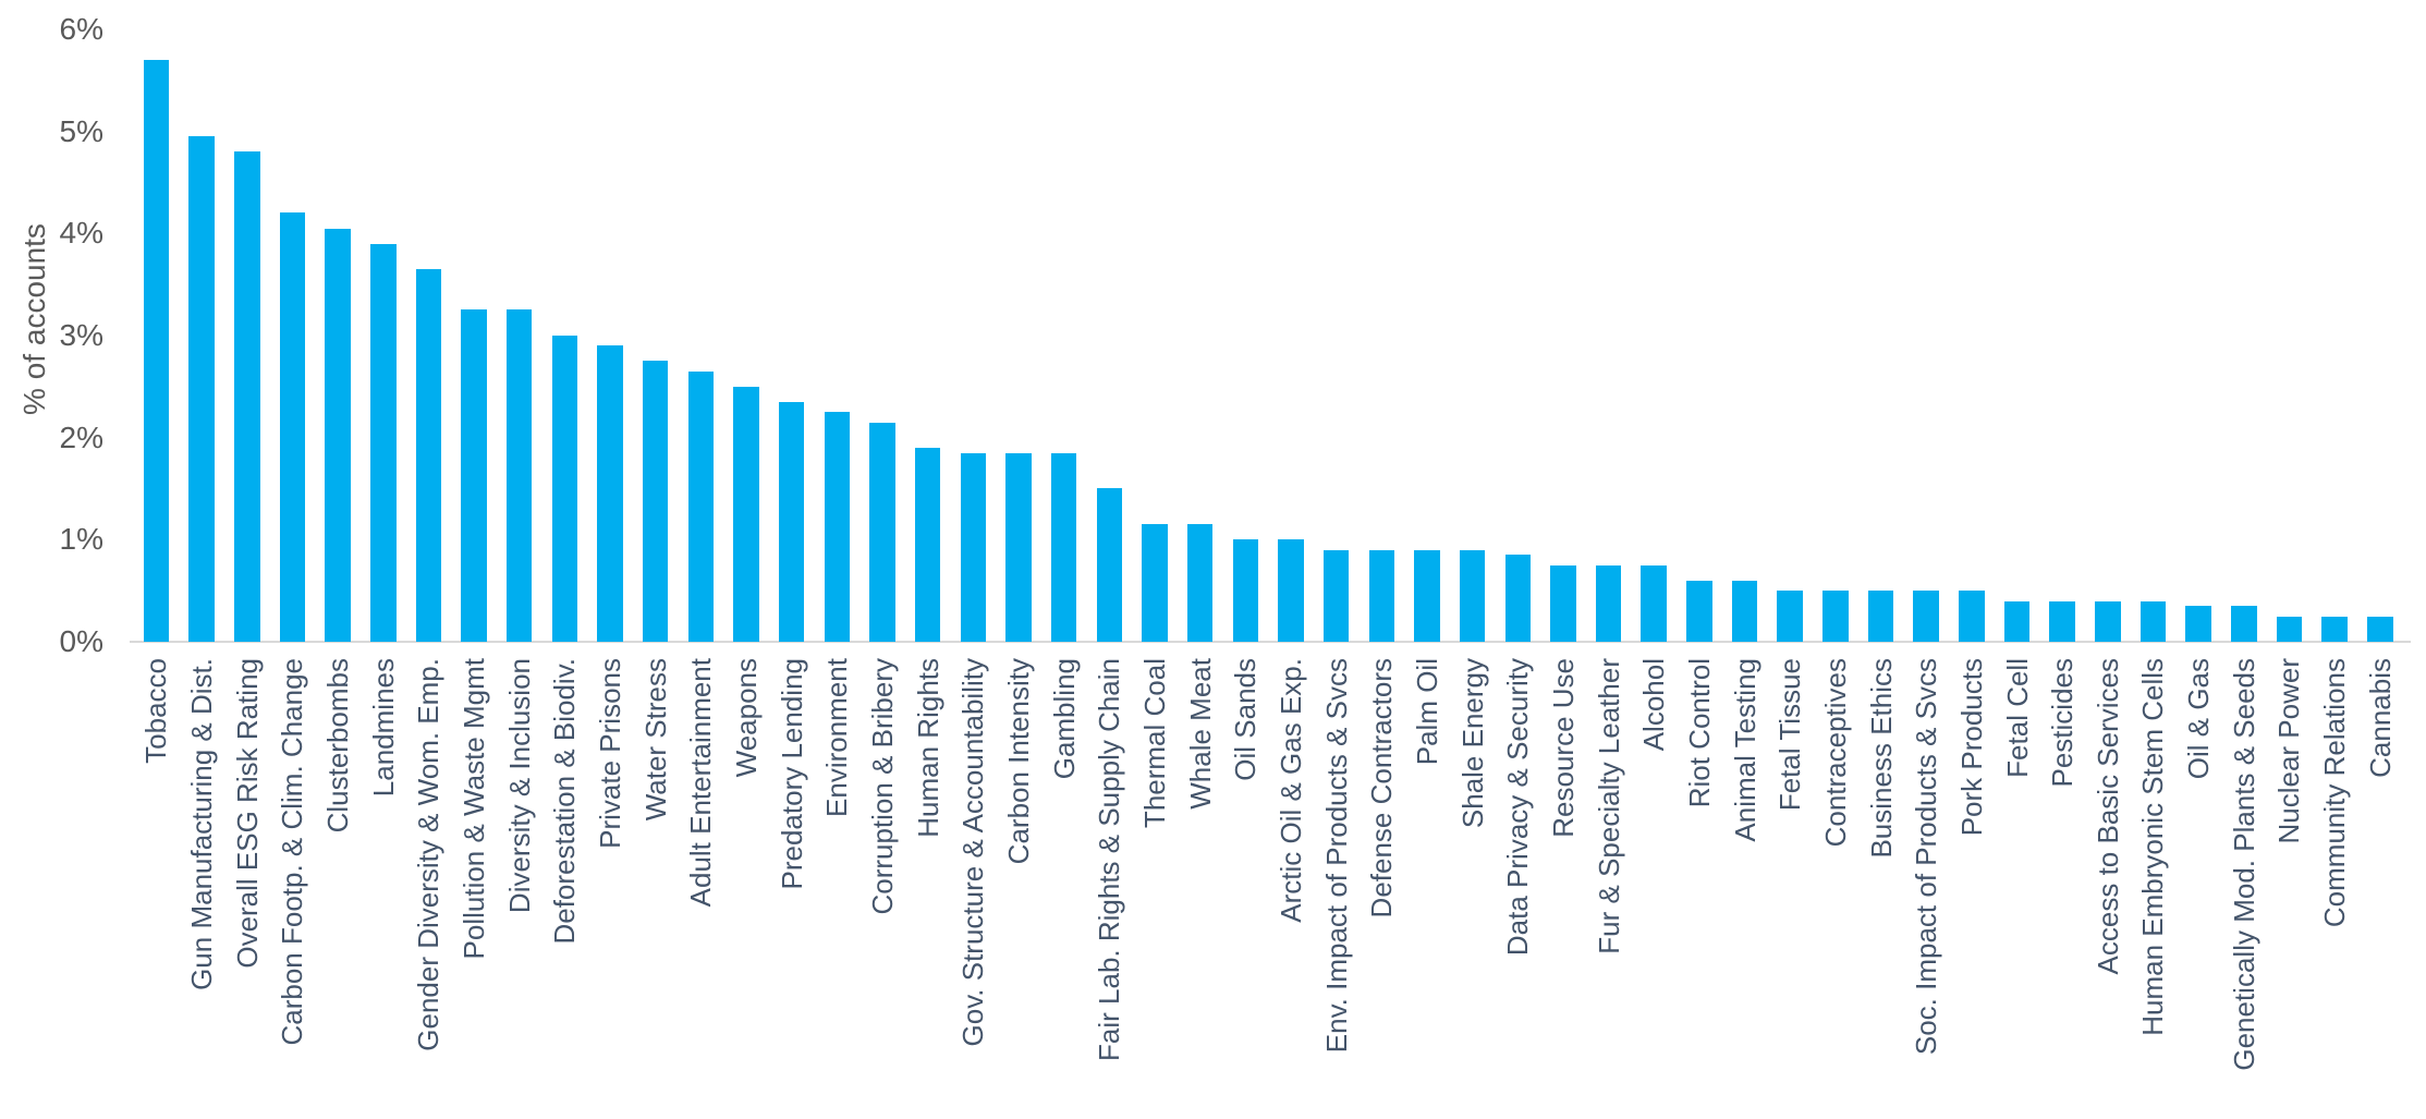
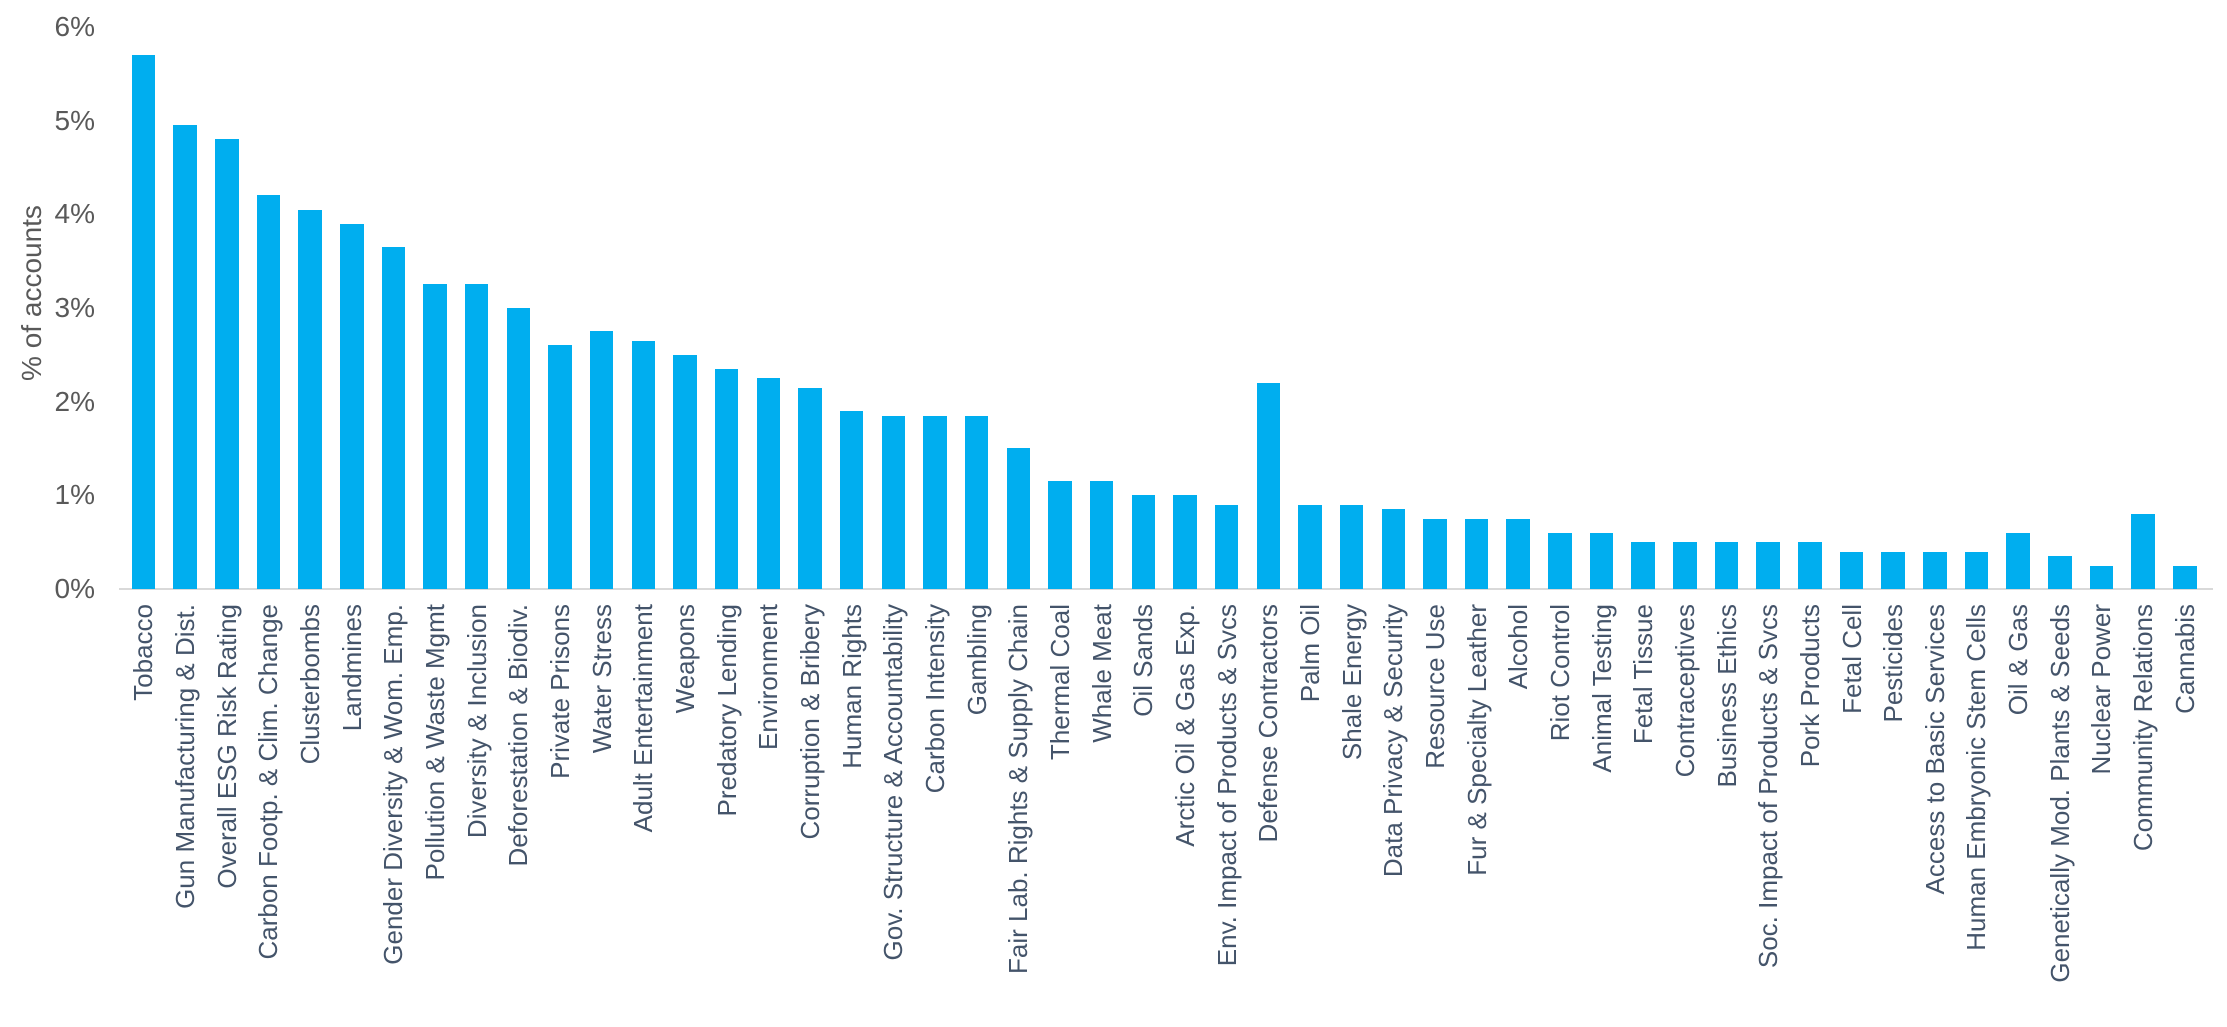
Private Prisons: 2.9% -> 2.6%
Defense Contractors: 0.9% -> 2.2%
Oil & Gas: 0.3% -> 0.6%
Community Relations: 0.2% -> 0.8%
